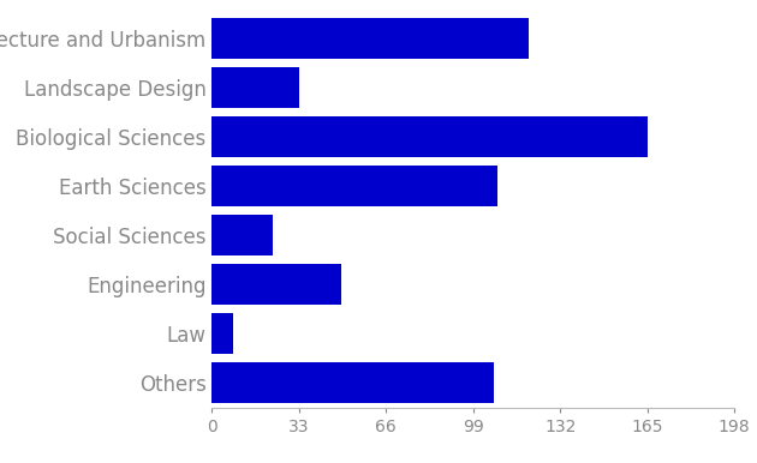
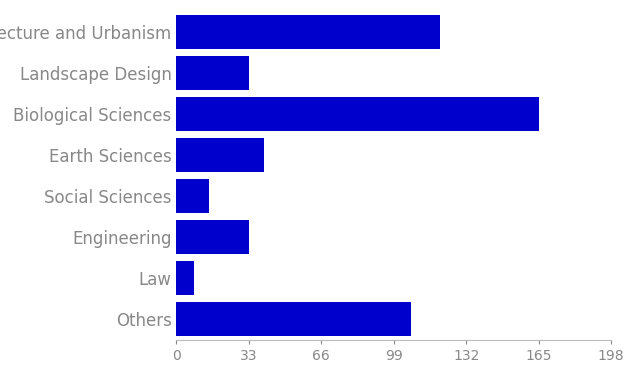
Earth Sciences: 108 -> 40
Social Sciences: 23 -> 15
Engineering: 49 -> 33
